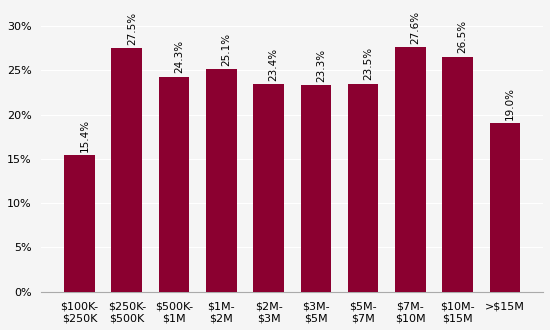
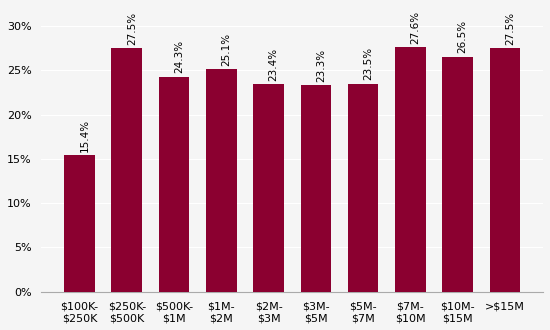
>$15M: 19.0% -> 27.5%
